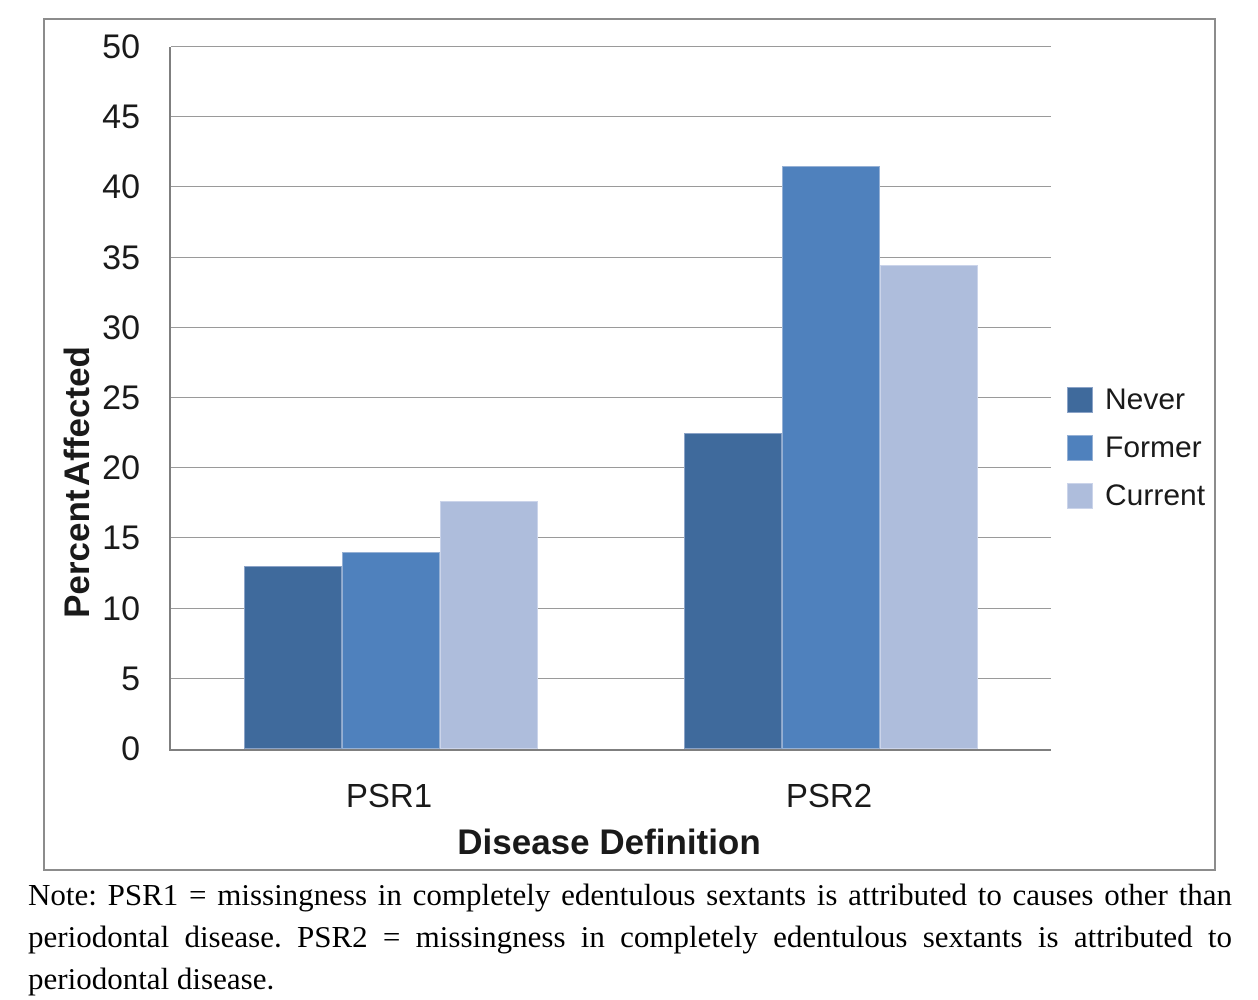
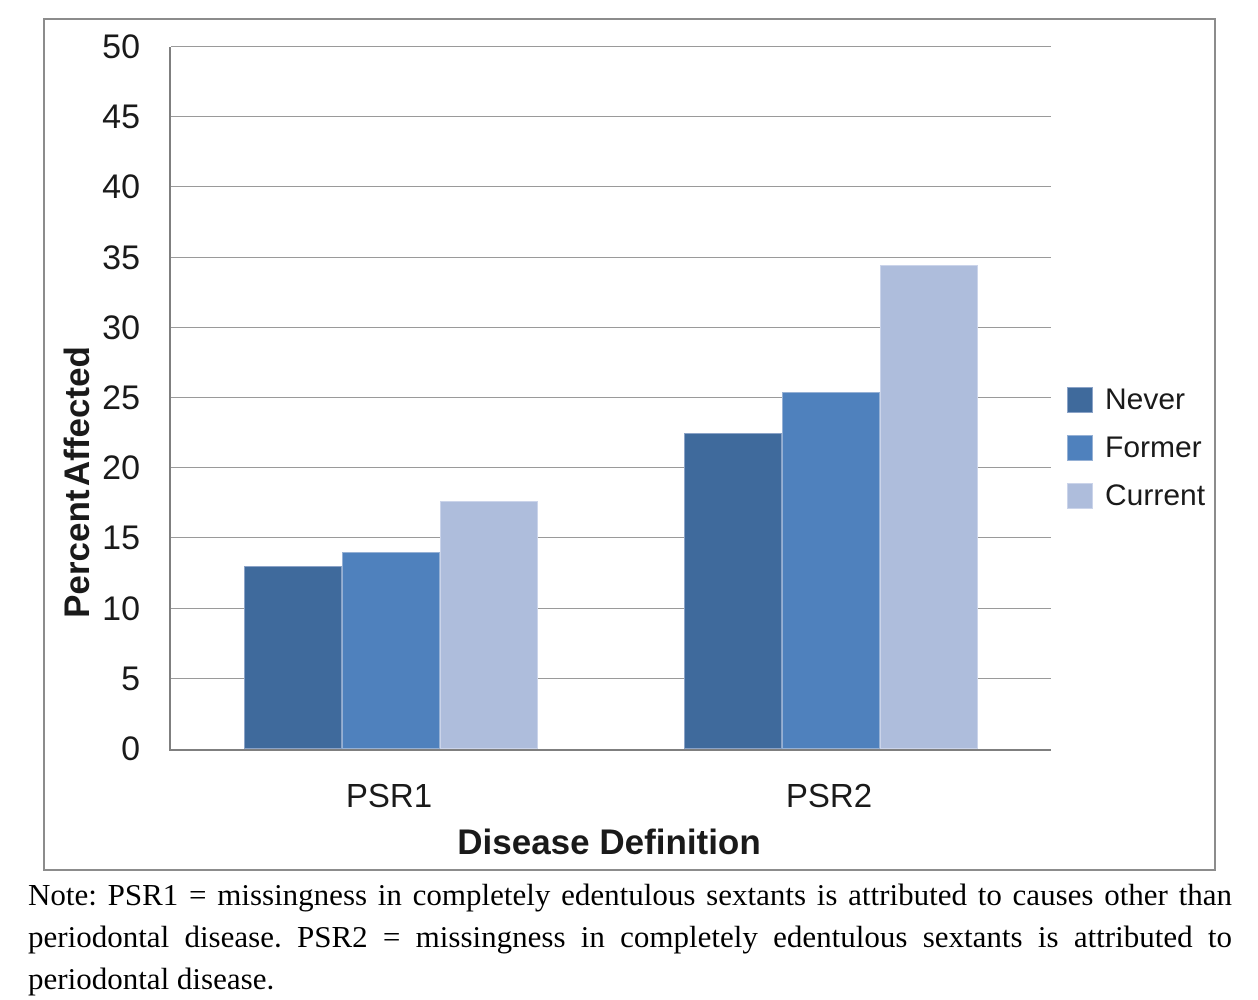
Former/PSR2: 41.5 -> 25.4
